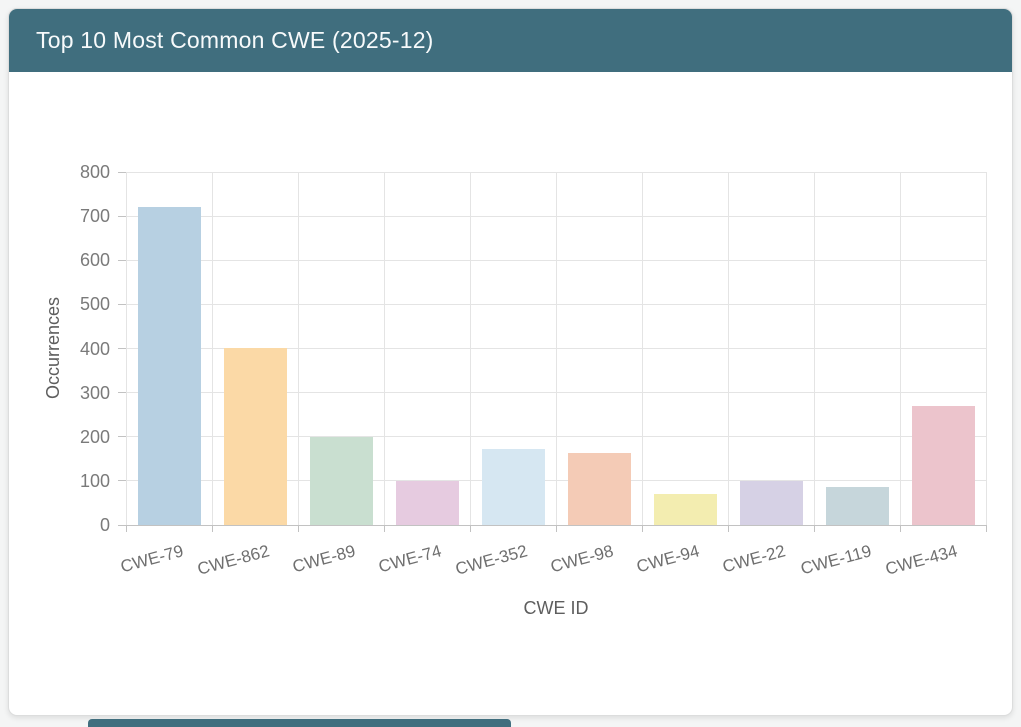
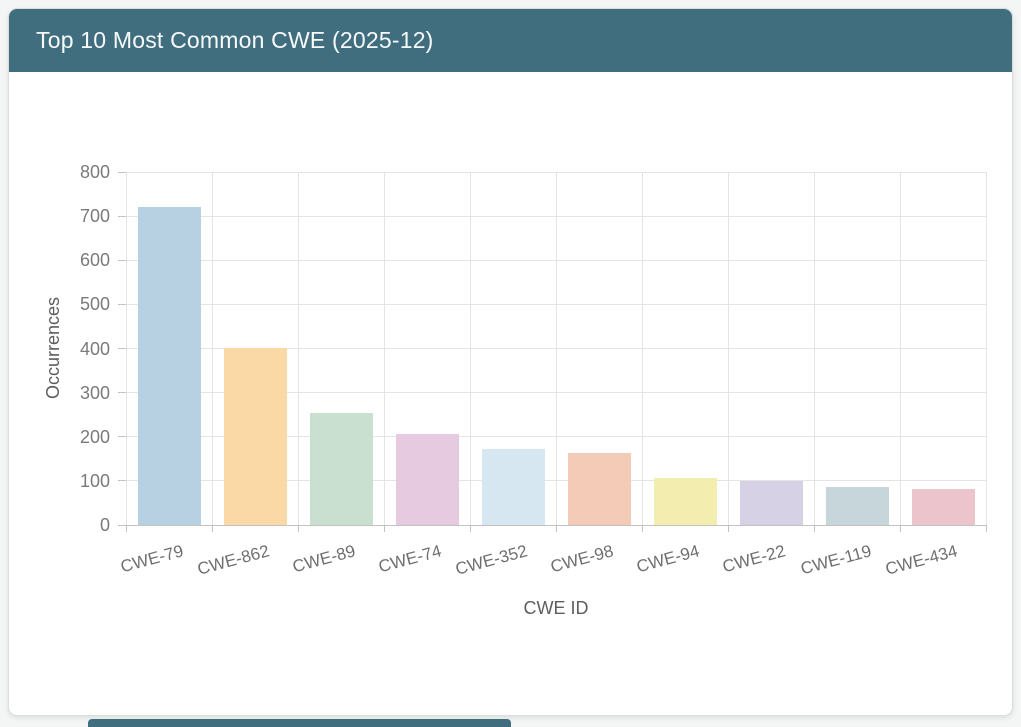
CWE-89: 200 -> 250
CWE-74: 100 -> 210
CWE-94: 70 -> 110
CWE-434: 270 -> 80
